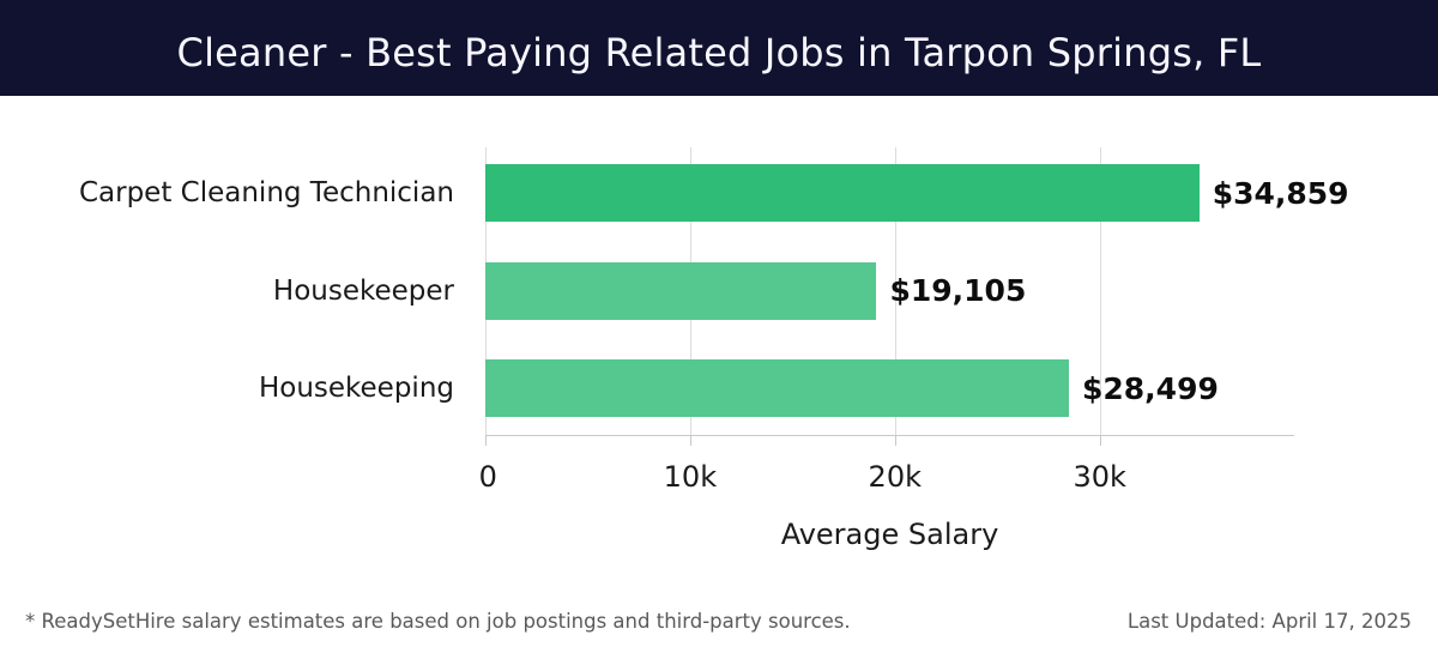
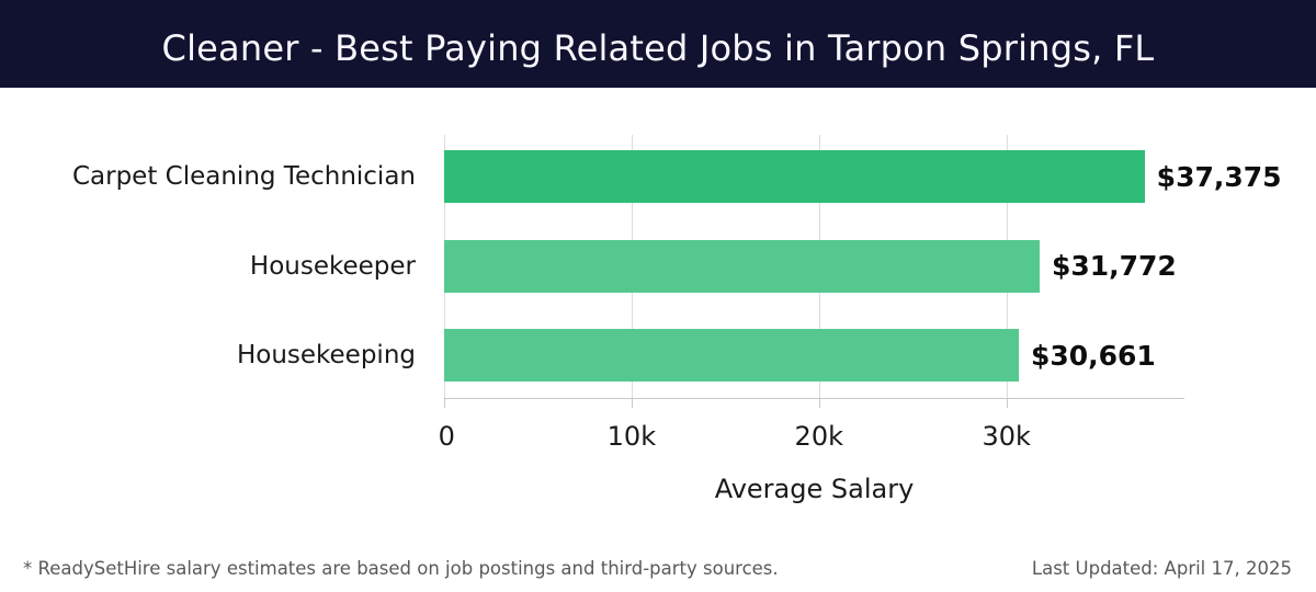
Carpet Cleaning Technician: $34,859 -> $37,375
Housekeeper: $19,105 -> $31,772
Housekeeping: $28,499 -> $30,661
